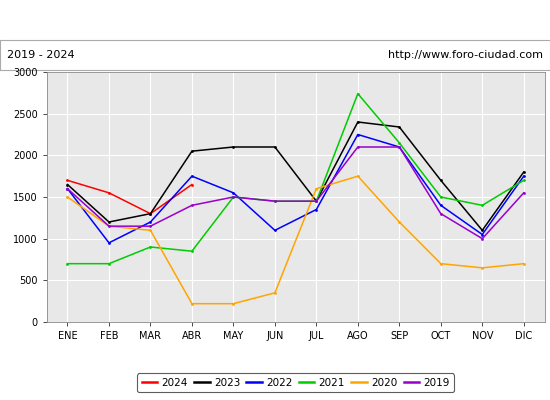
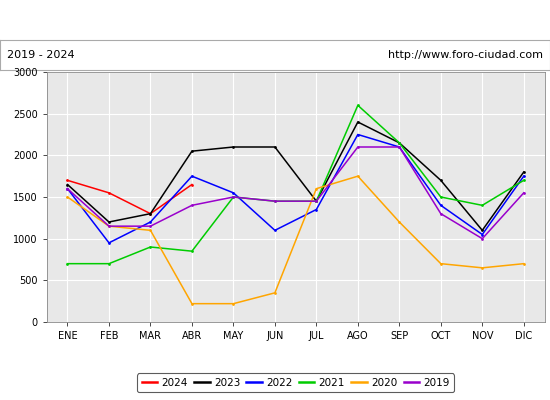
2021/AGO: 2740 -> 2600
2023/SEP: 2340 -> 2150
